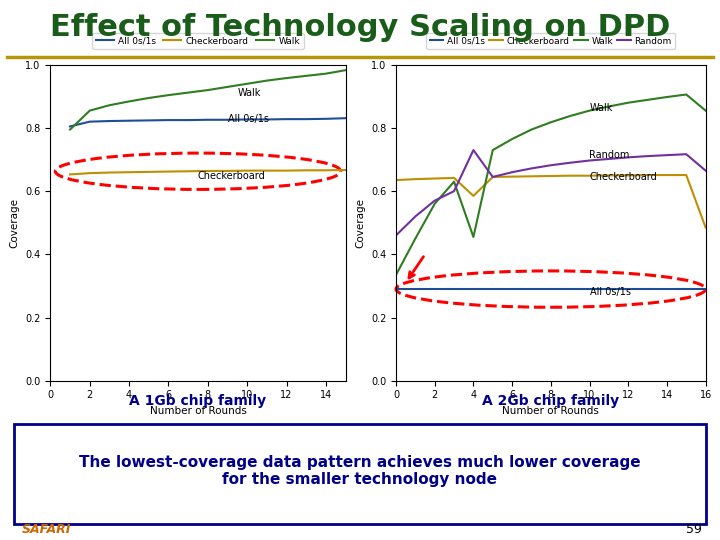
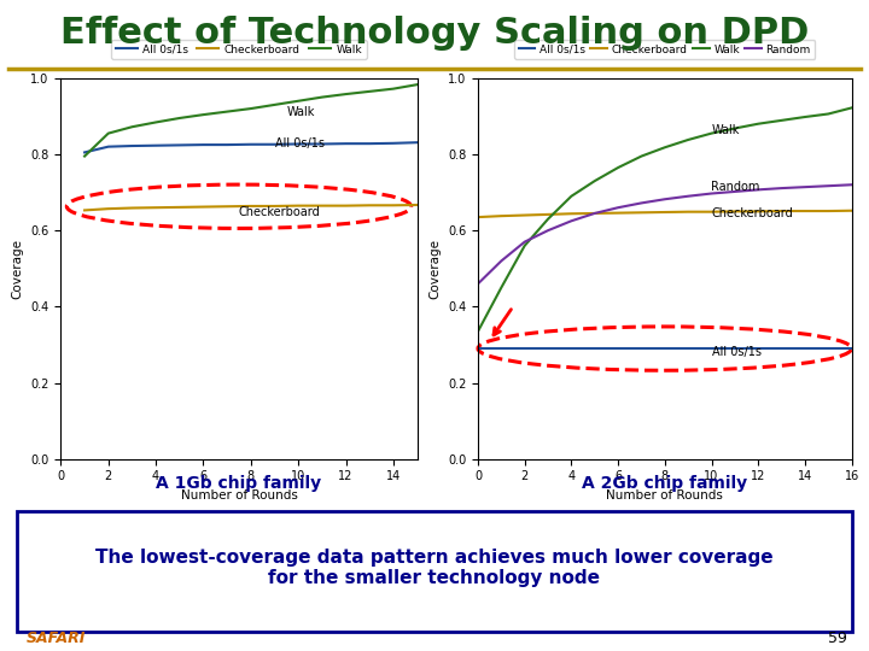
Checkerboard/4: 0.585 -> 0.644
Walk/4: 0.455 -> 0.690
Random/4: 0.730 -> 0.625
Checkerboard/16: 0.485 -> 0.652
Walk/16: 0.855 -> 0.922
Random/16: 0.665 -> 0.720
